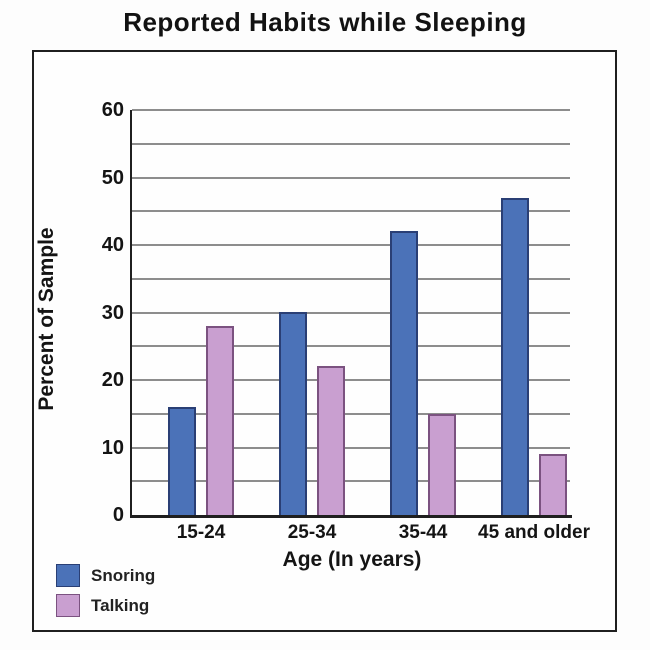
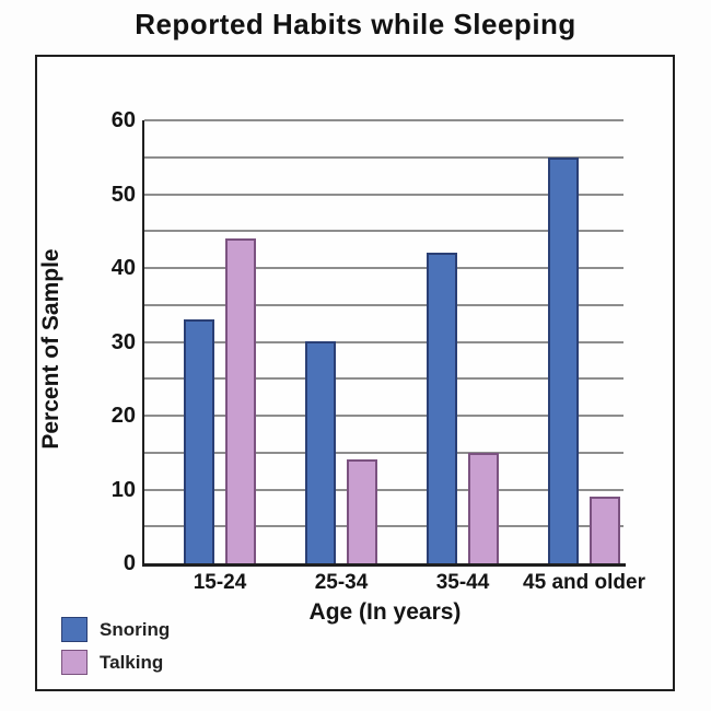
Snoring/15-24: 16 -> 33
Talking/15-24: 28 -> 44
Talking/25-34: 22 -> 14
Snoring/45 and older: 47 -> 55
